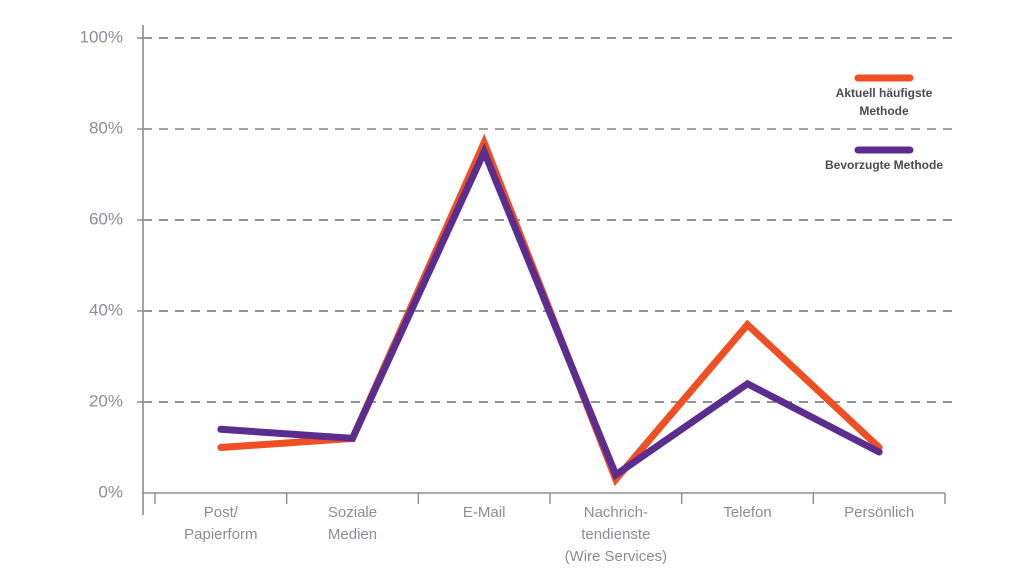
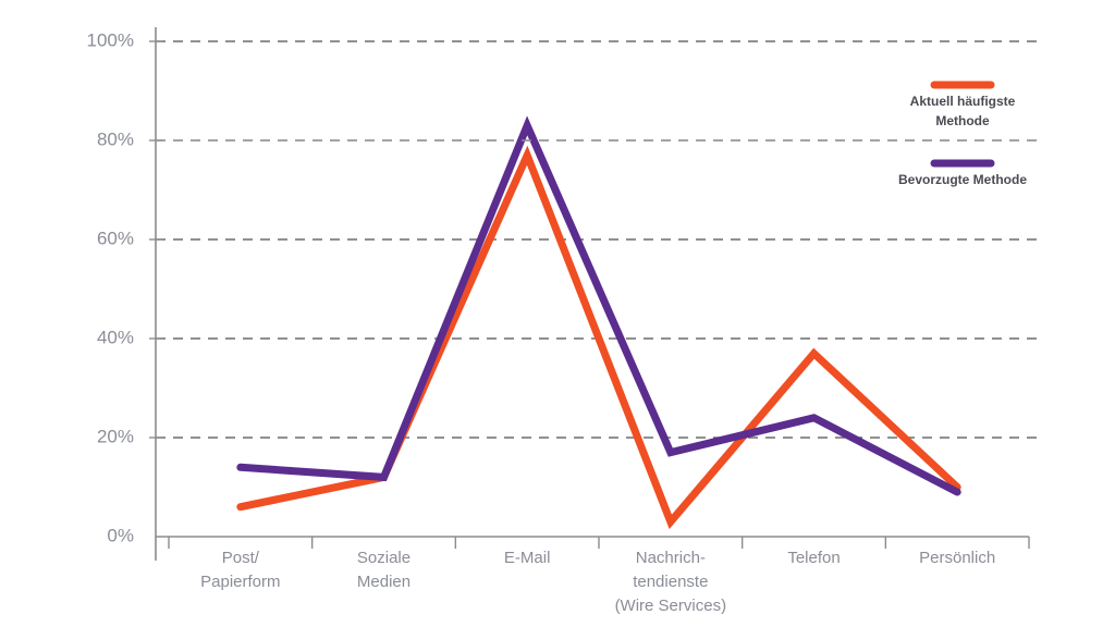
Aktuell häufigste Methode/Post/ Papierform: 10% -> 6%
Bevorzugte Methode/E-Mail: 75% -> 83%
Bevorzugte Methode/Nachrich- tendienste (Wire Services): 4% -> 17%
